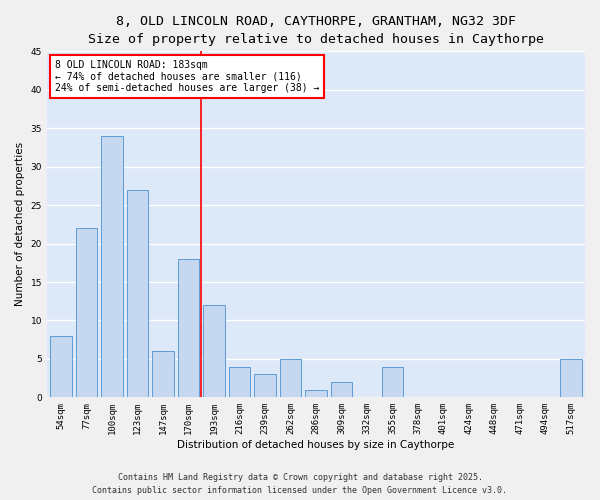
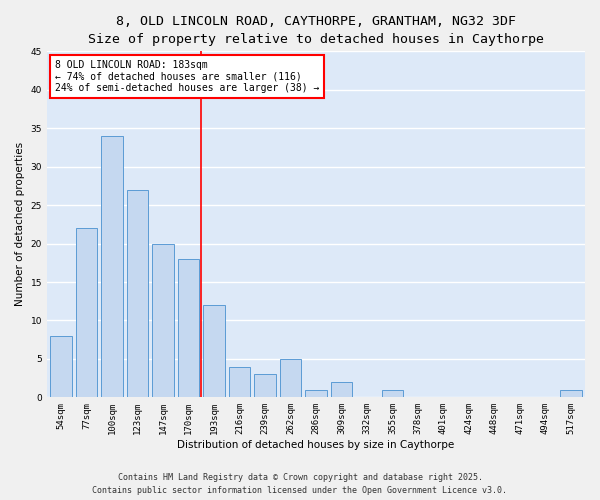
147sqm: 6 -> 20
355sqm: 4 -> 1
517sqm: 5 -> 1
